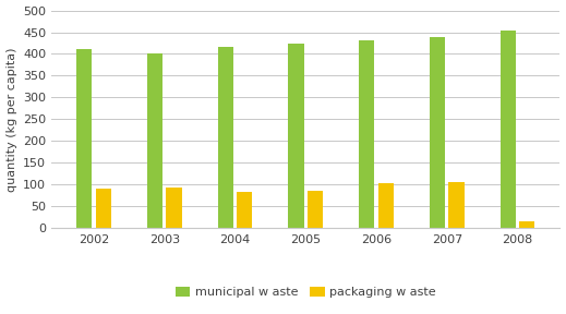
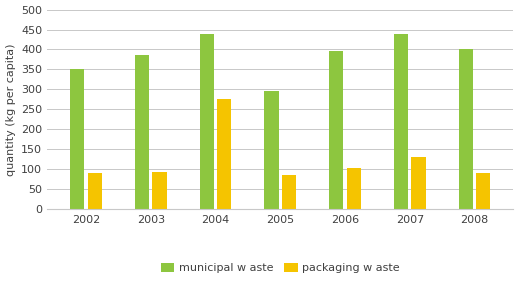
municipal w aste/2002: 410 -> 350
municipal w aste/2003: 402 -> 385
municipal w aste/2004: 417 -> 440
packaging w aste/2004: 83 -> 275
municipal w aste/2005: 423 -> 295
municipal w aste/2006: 432 -> 395
packaging w aste/2007: 105 -> 130
municipal w aste/2008: 453 -> 400
packaging w aste/2008: 15 -> 90
